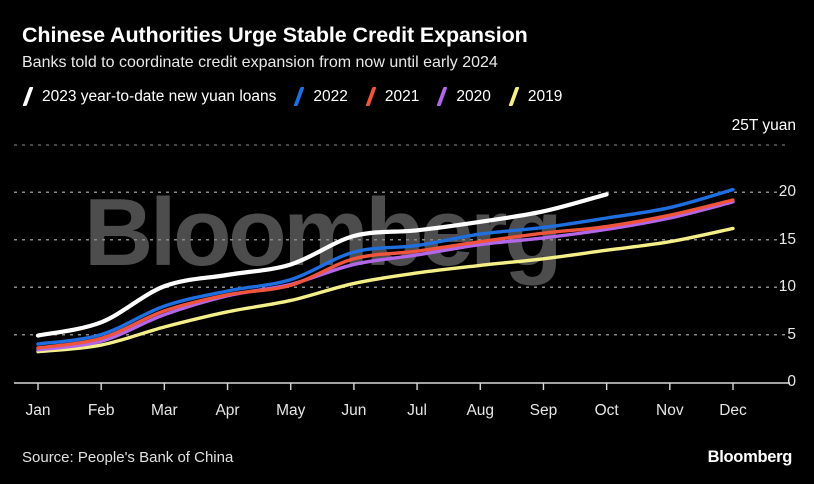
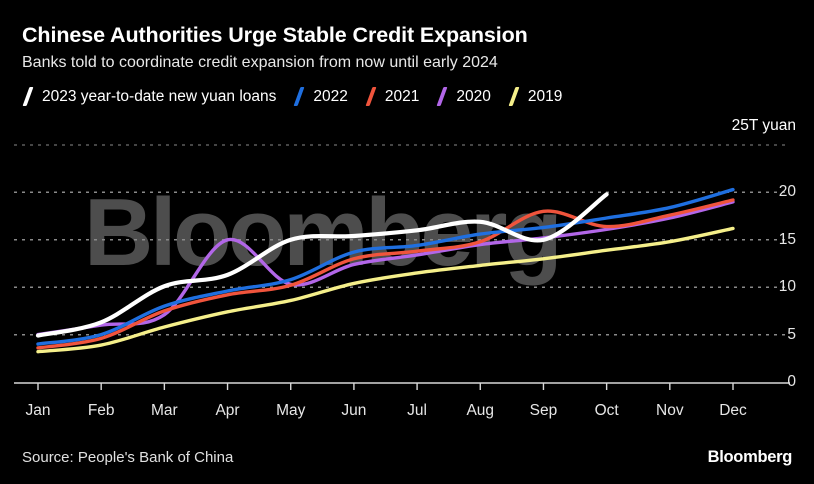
2020/Jan: 3 -> 5
2020/Feb: 4 -> 6
2020/Apr: 9 -> 15
2023 year-to-date new yuan loans/May: 12 -> 15
2023 year-to-date new yuan loans/Sep: 18 -> 15
2021/Sep: 16 -> 18
